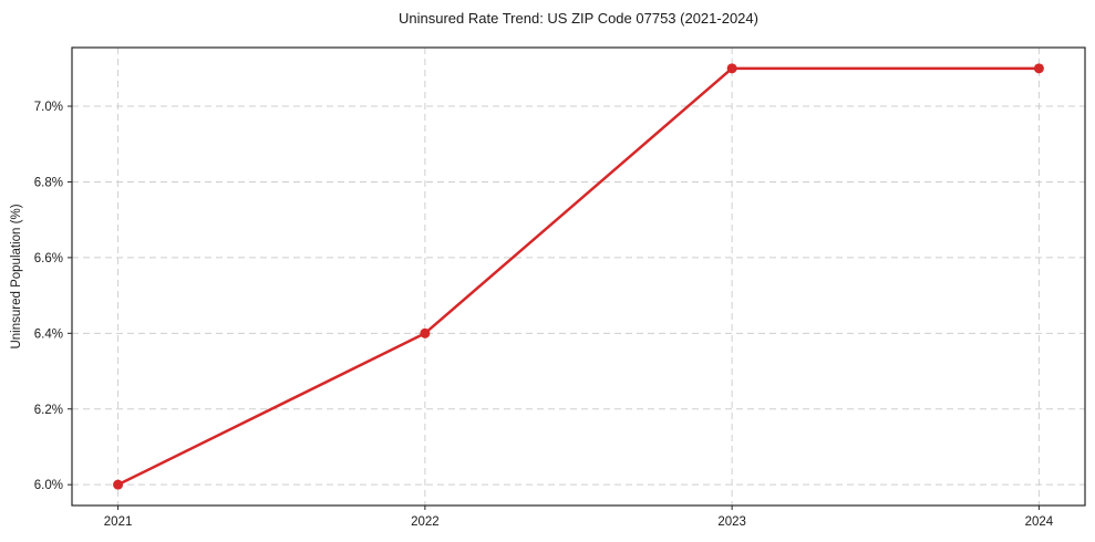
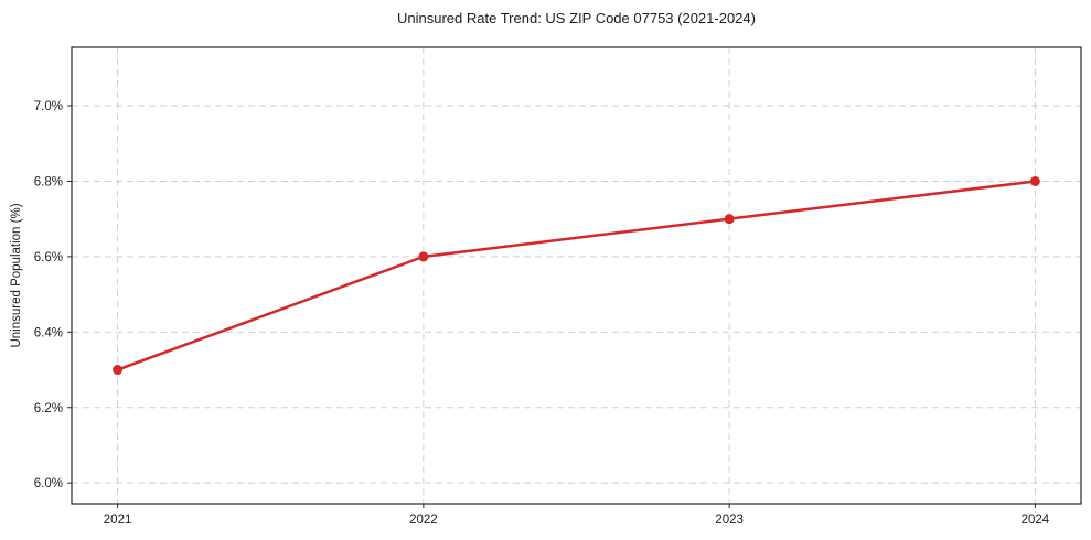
2021: 6.0% -> 6.3%
2022: 6.4% -> 6.6%
2023: 7.1% -> 6.7%
2024: 7.1% -> 6.8%
